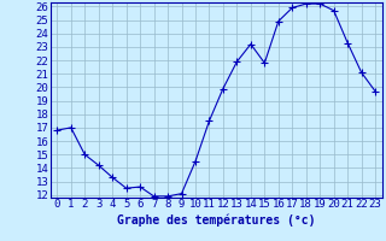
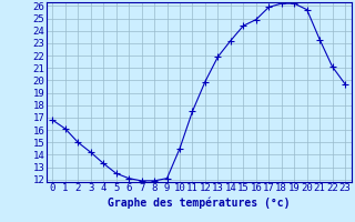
1: 17.0 -> 16.1
6: 12.6 -> 12.1
15: 21.8 -> 24.4
